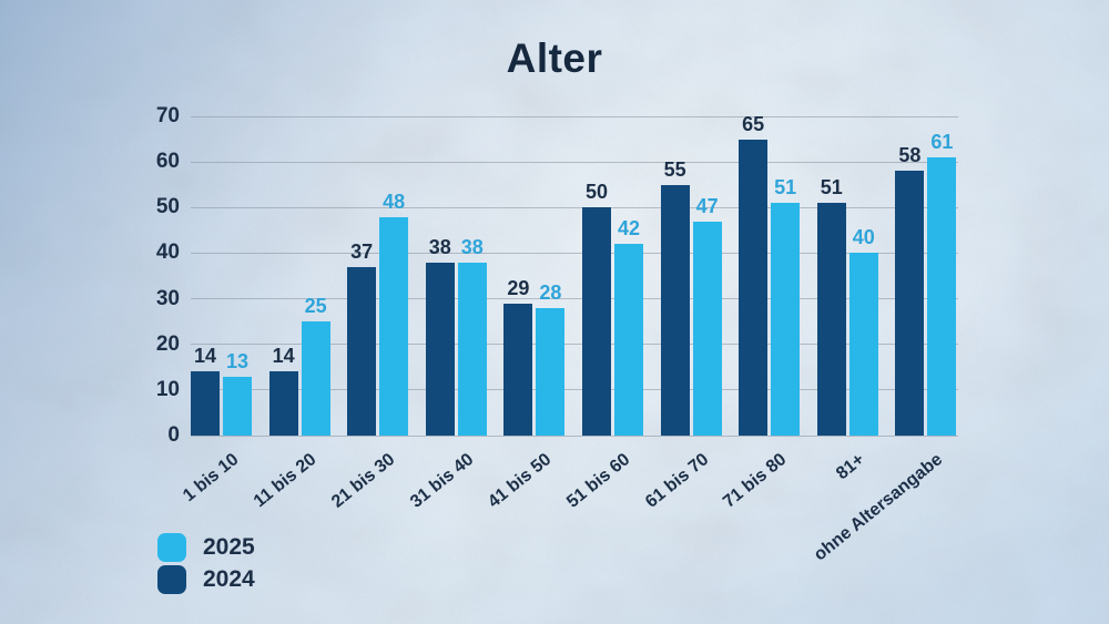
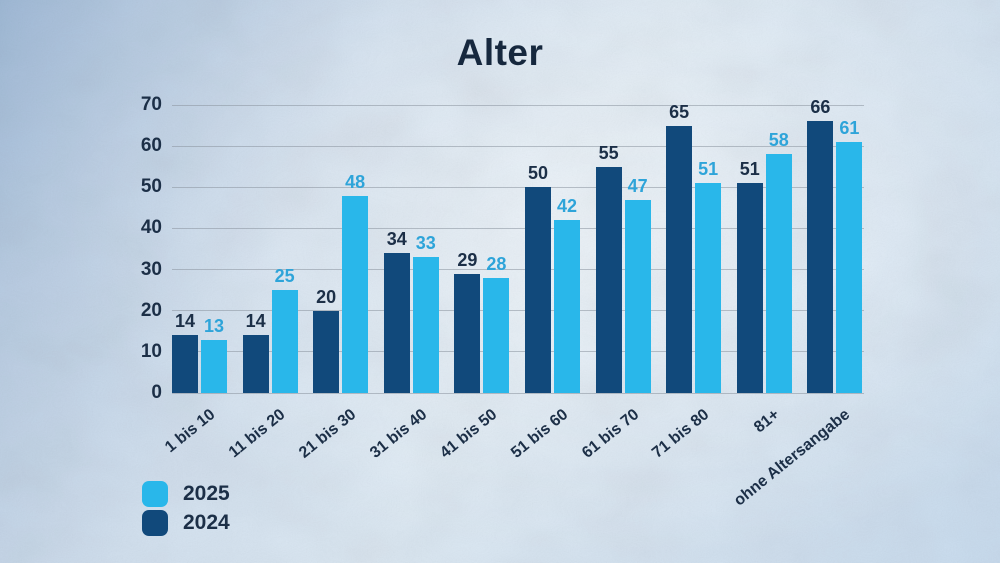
2024/21 bis 30: 37 -> 20
2024/31 bis 40: 38 -> 34
2025/31 bis 40: 38 -> 33
2025/81+: 40 -> 58
2024/ohne Altersangabe: 58 -> 66
